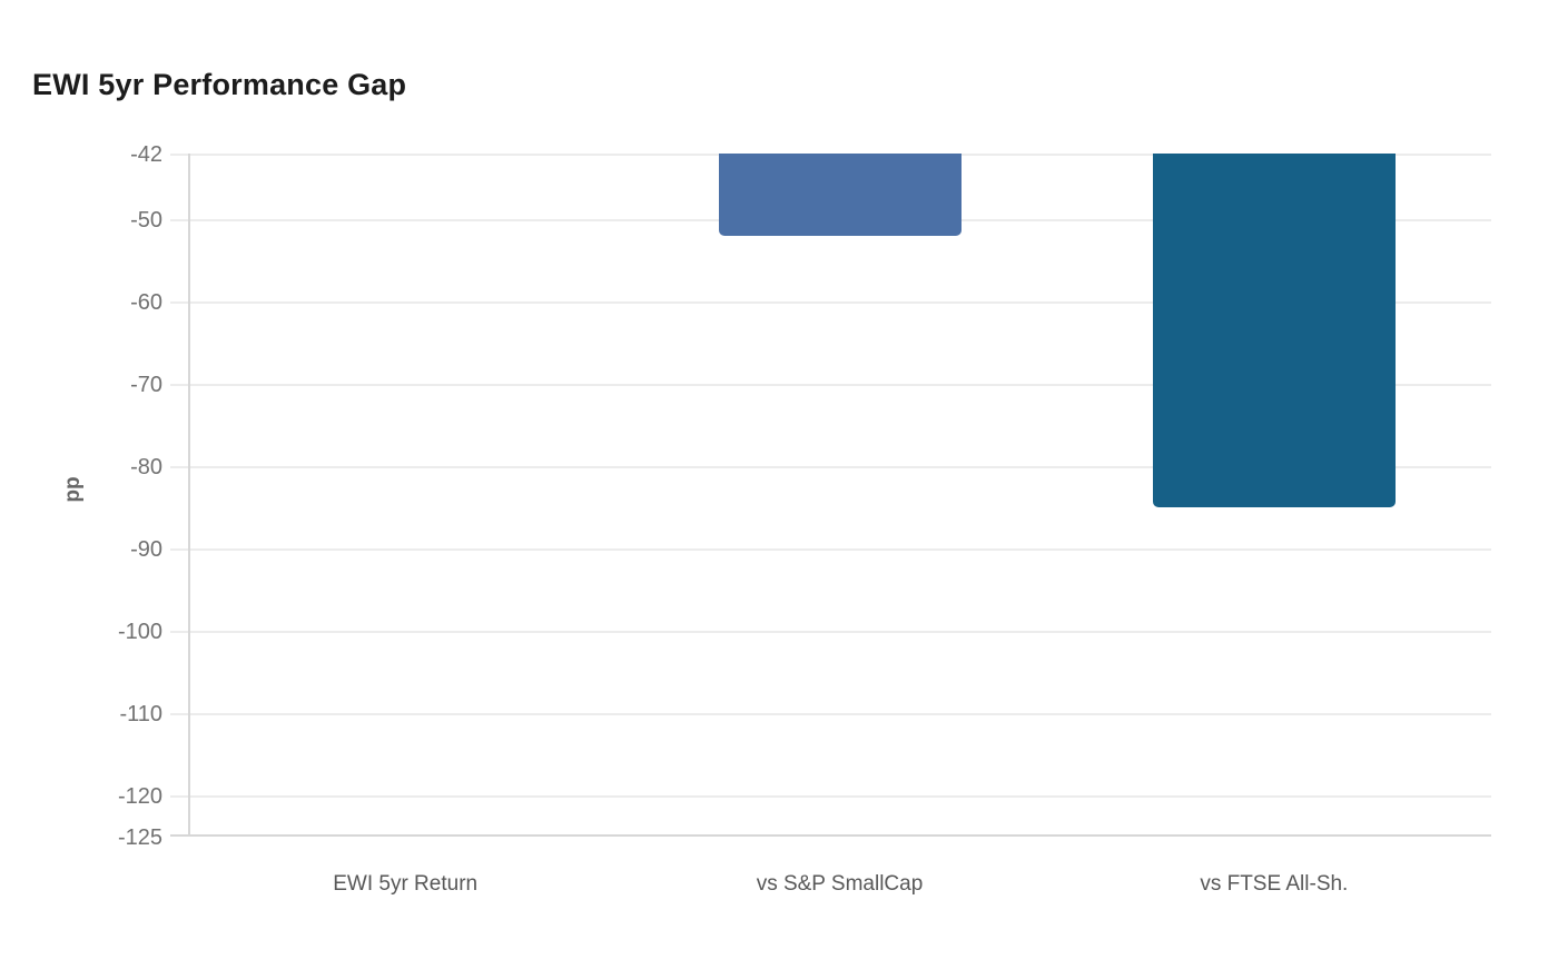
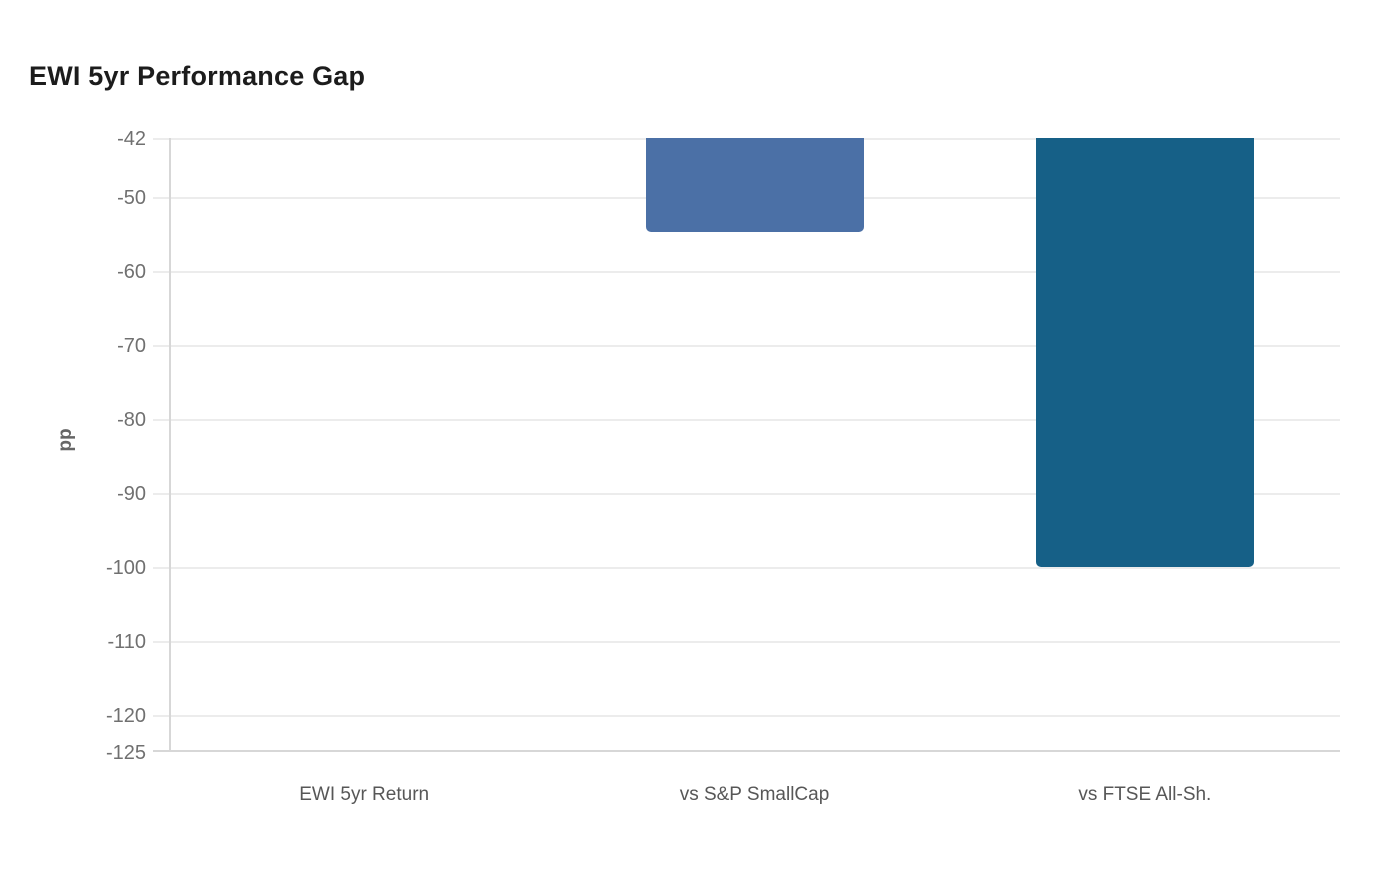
vs S&P SmallCap: -52 -> -55
vs FTSE All-Sh.: -85 -> -100
